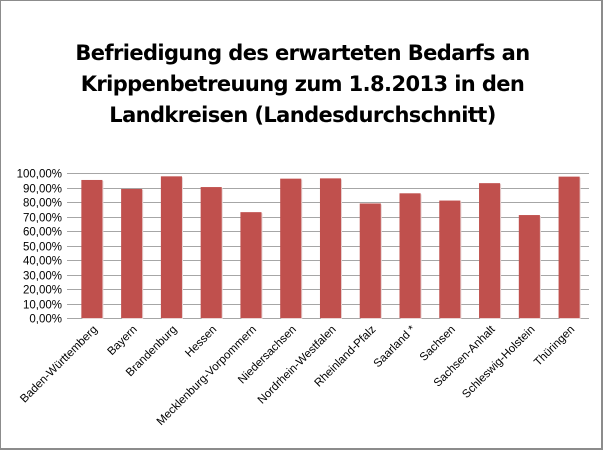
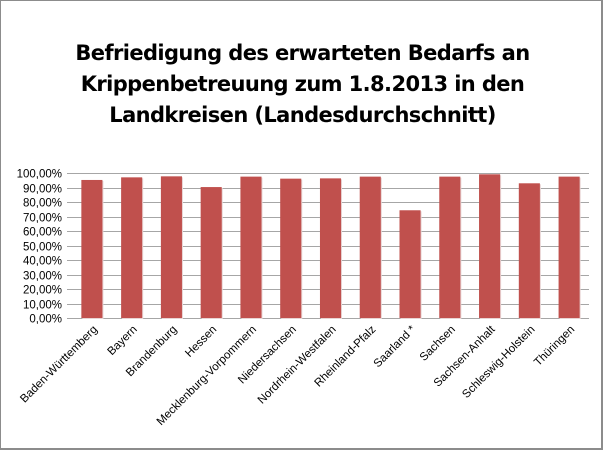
Bayern: 89% -> 97%
Mecklenburg-Vorpommern: 73% -> 98%
Rheinland-Pfalz: 79% -> 98%
Saarland *: 86% -> 74%
Sachsen: 81% -> 98%
Sachsen-Anhalt: 93% -> 99%
Schleswig-Holstein: 71% -> 93%
